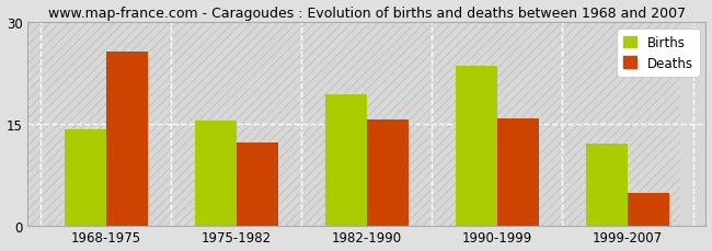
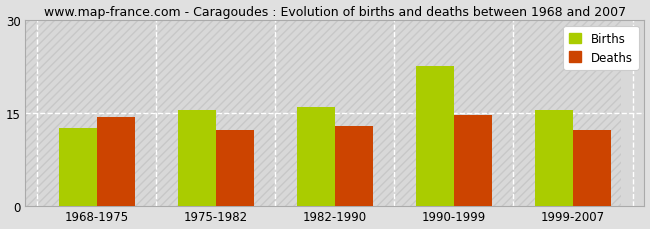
Births/1968-1975: 14.2 -> 12.5
Deaths/1968-1975: 25.6 -> 14.3
Births/1982-1990: 19.4 -> 16.0
Deaths/1982-1990: 15.6 -> 12.8
Births/1990-1999: 23.6 -> 22.5
Deaths/1990-1999: 15.8 -> 14.7
Births/1999-2007: 12.0 -> 15.5
Deaths/1999-2007: 4.8 -> 12.2
